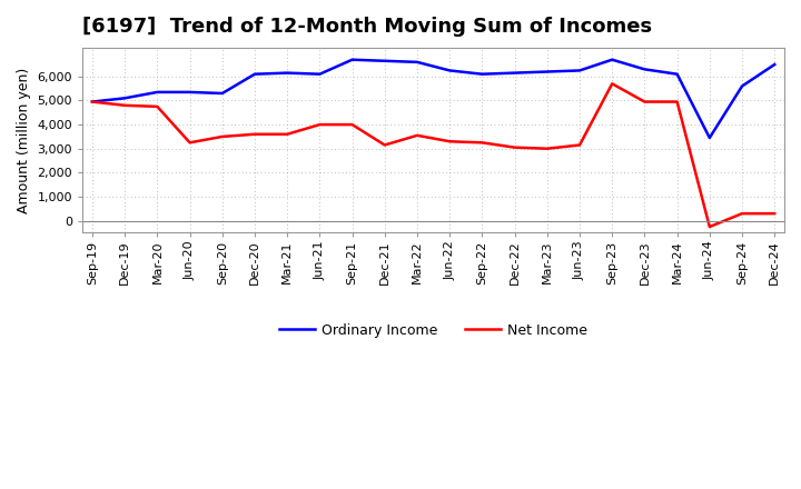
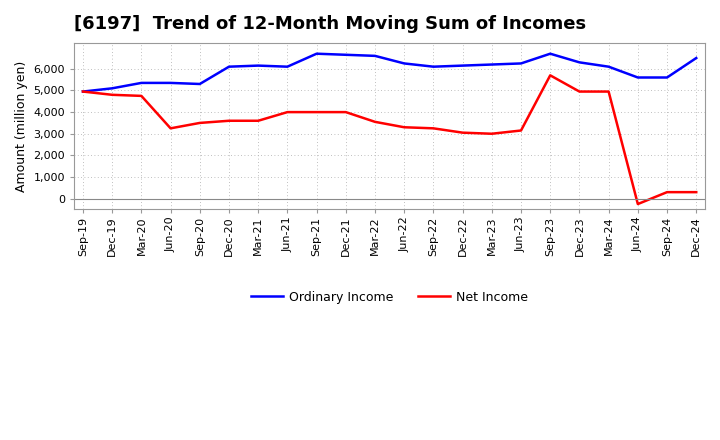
Net Income/Dec-21: 3,150 -> 4,000
Ordinary Income/Jun-24: 3,450 -> 5,600
